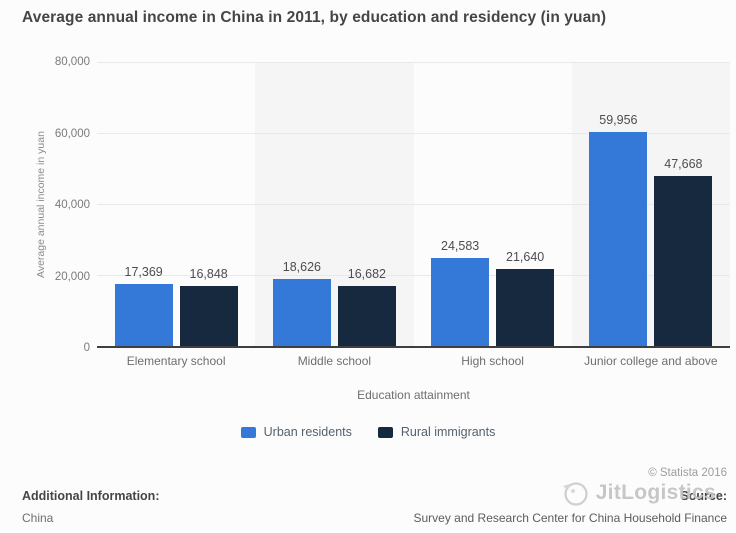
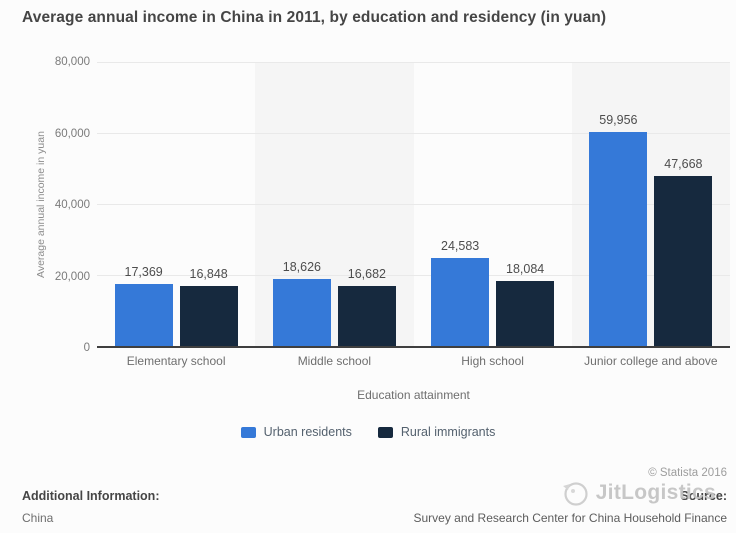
Rural immigrants/High school: 21,640 -> 18,084
